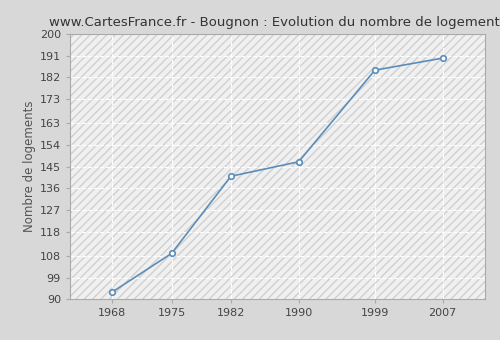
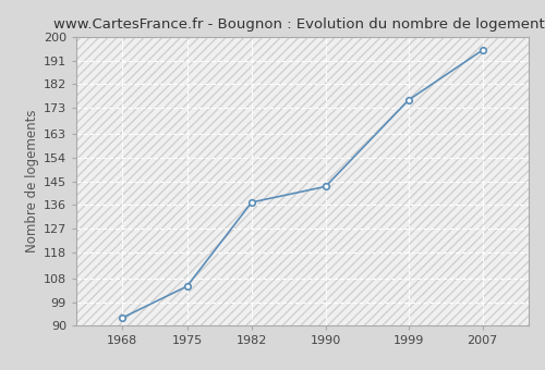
1975: 109 -> 105
1982: 141 -> 137
1990: 147 -> 143
1999: 185 -> 176
2007: 190 -> 195
